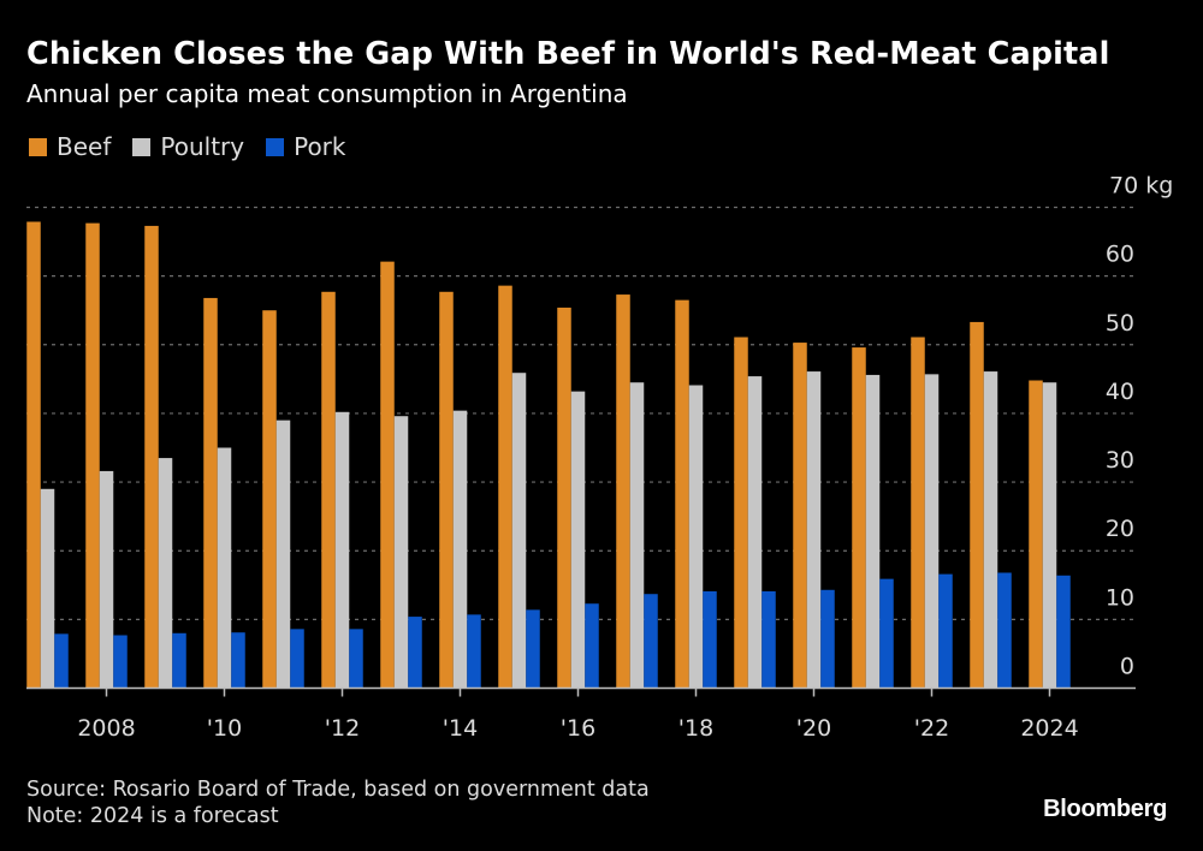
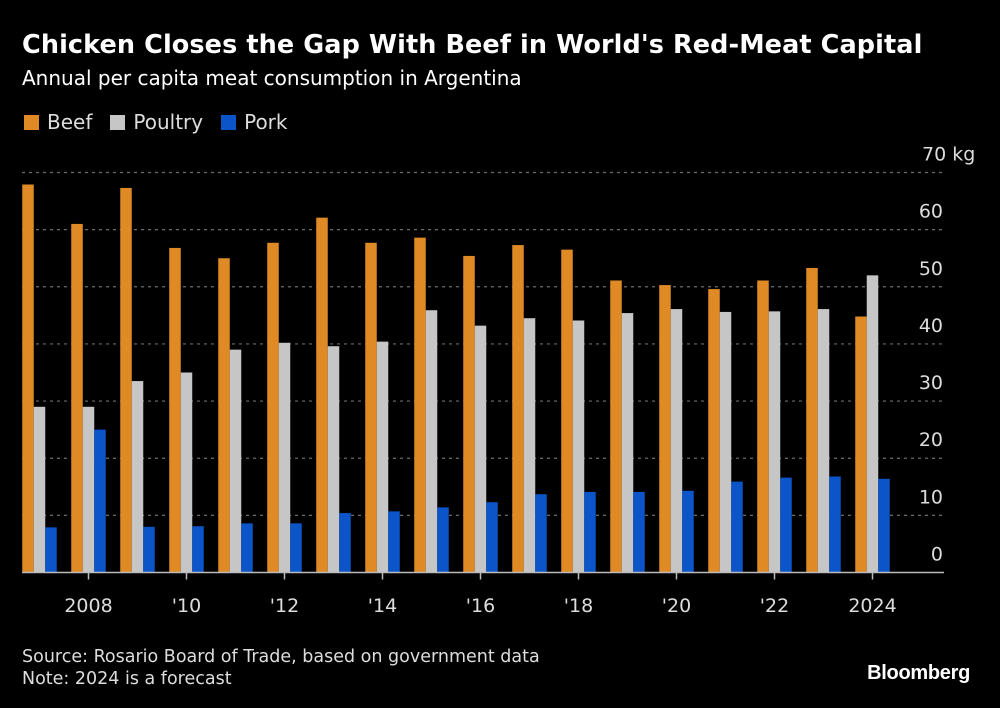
Beef/2008: 68 -> 61
Poultry/2008: 32 -> 29
Pork/2008: 8 -> 25
Poultry/2024: 44 -> 52
